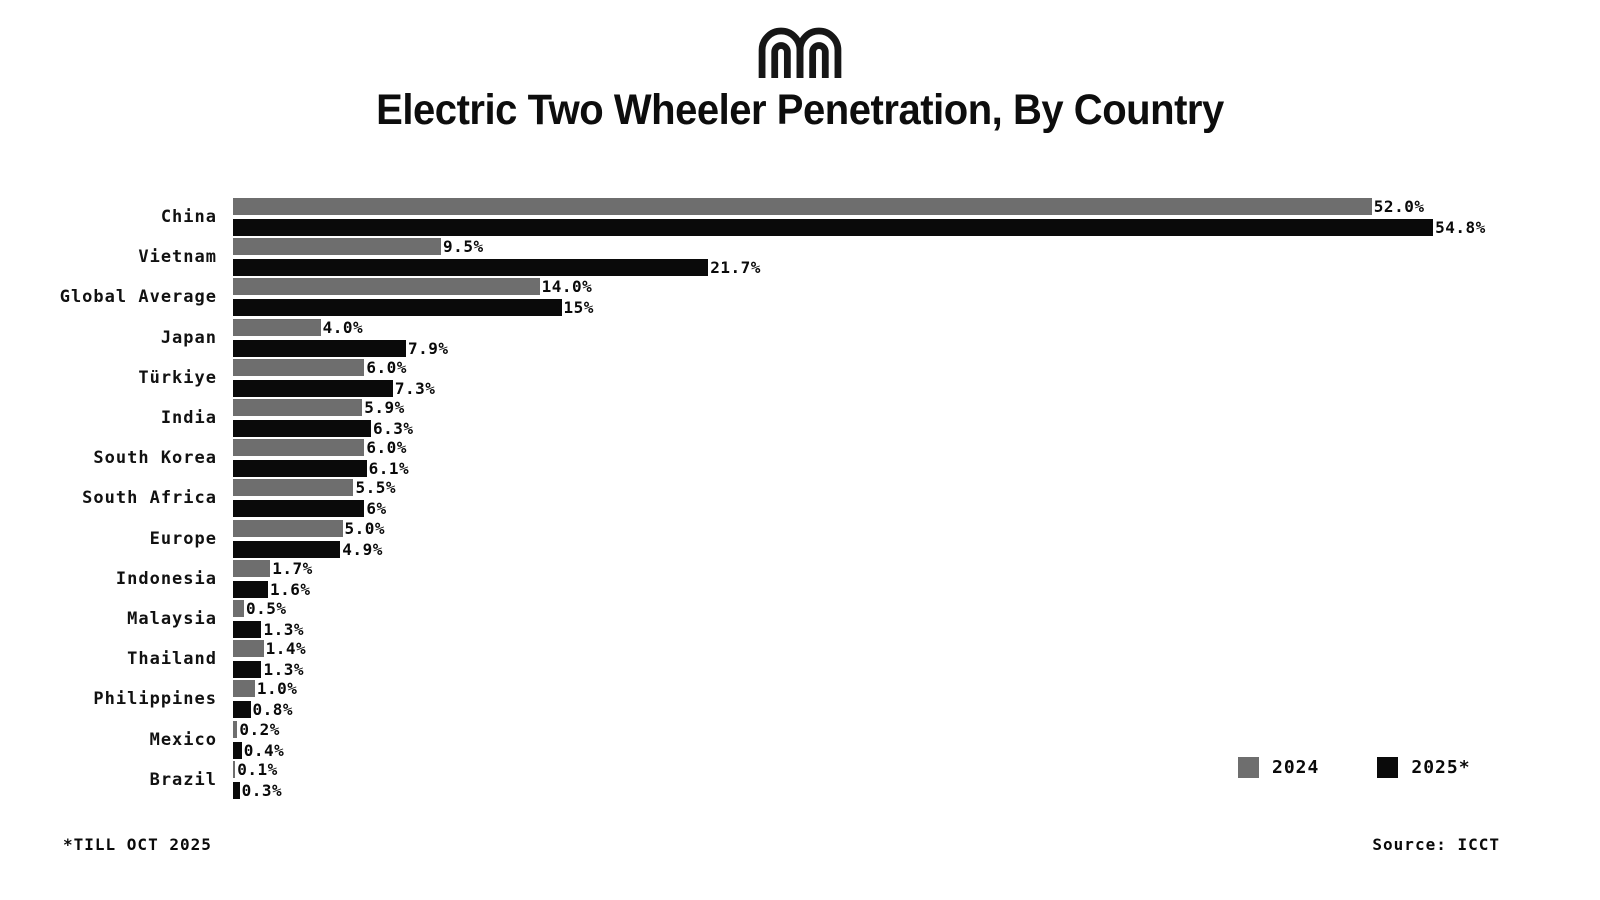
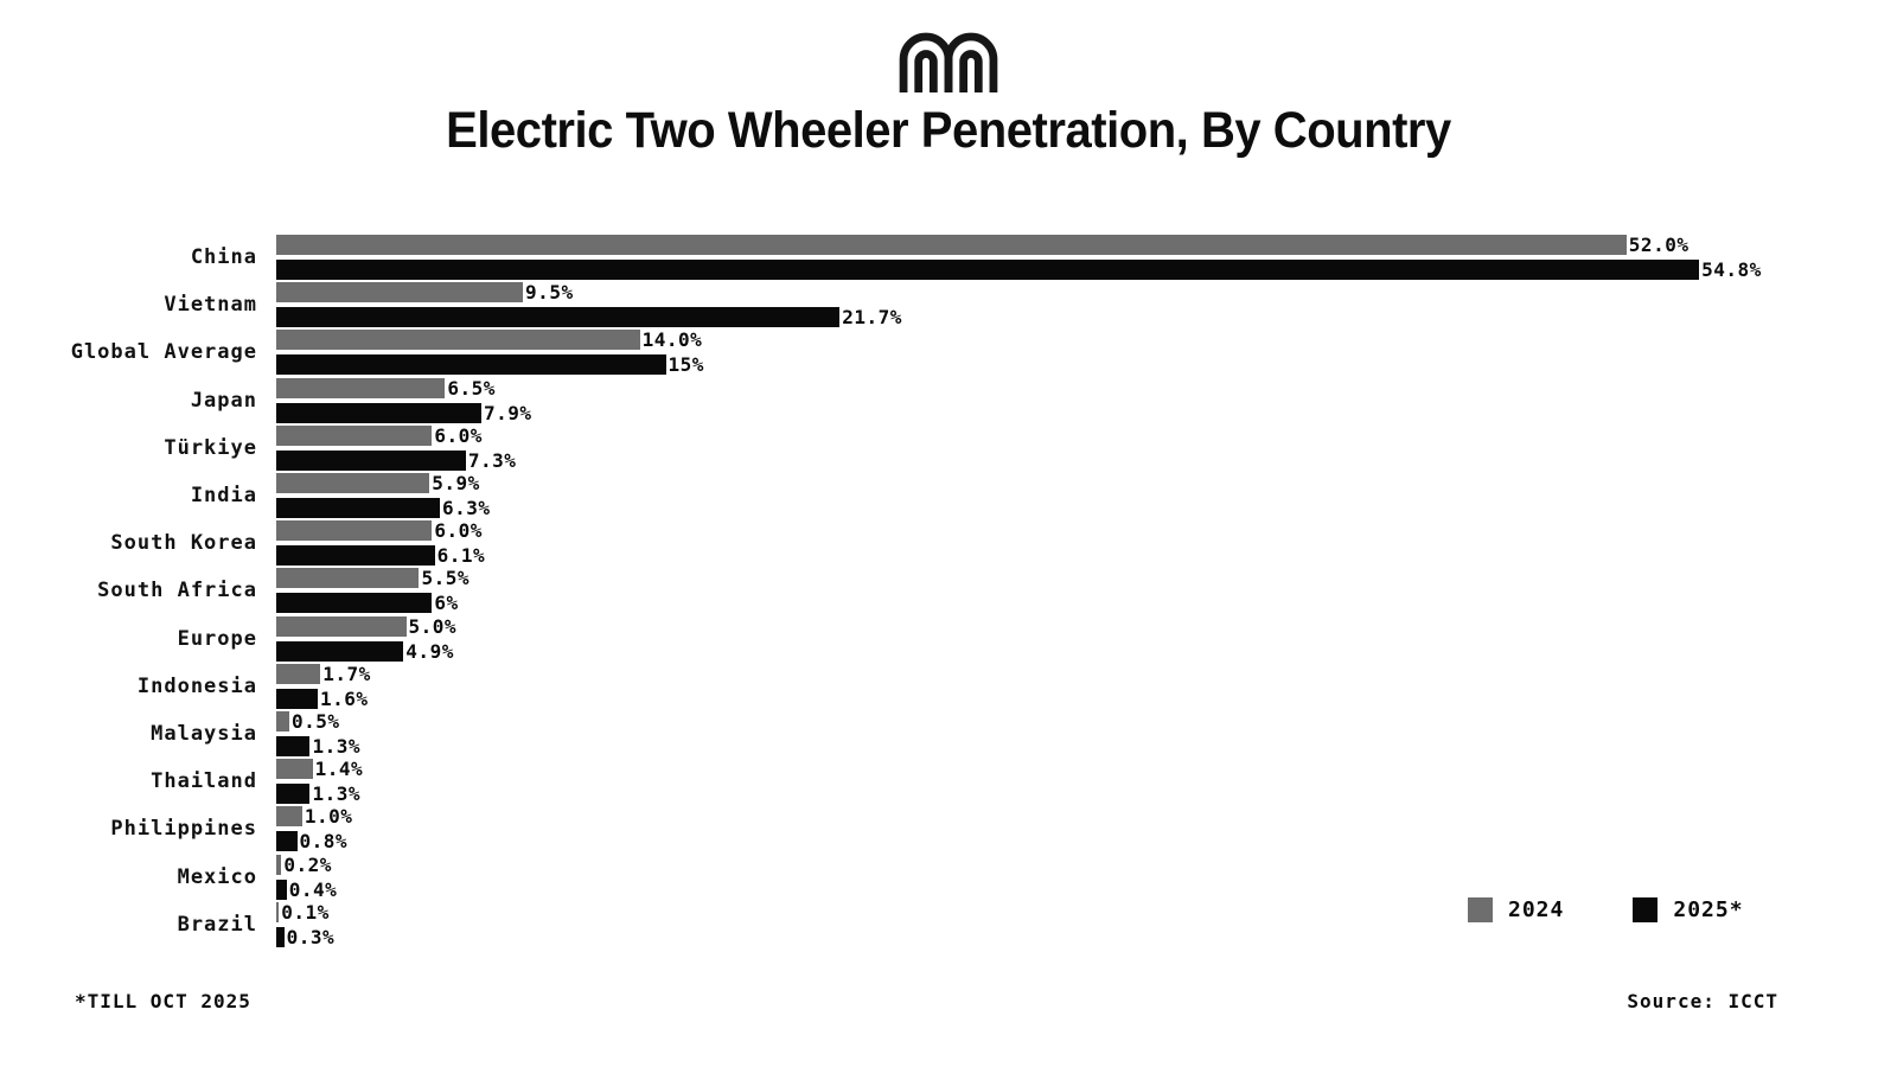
2024/Japan: 4.0% -> 6.5%
